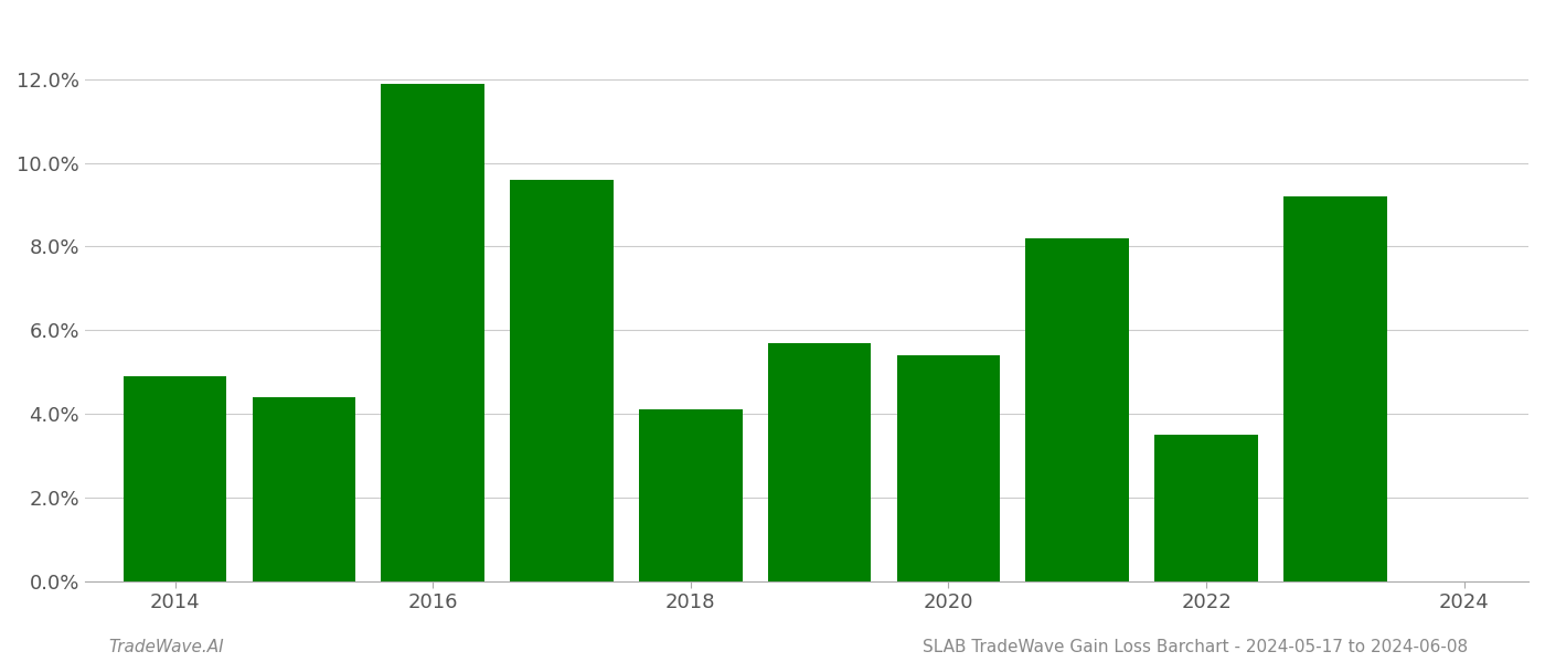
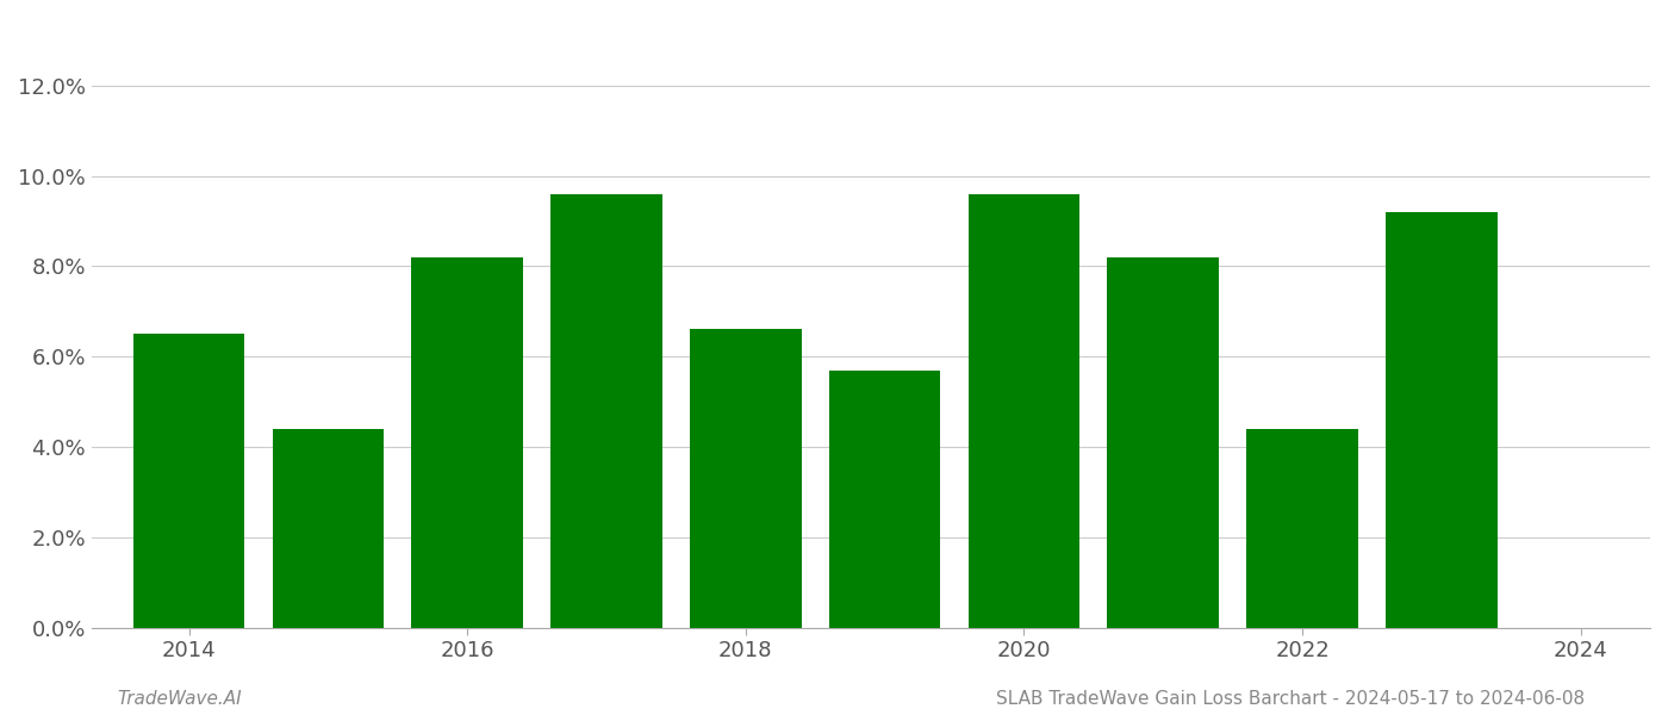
2014: 4.9% -> 6.5%
2016: 11.9% -> 8.2%
2018: 4.1% -> 6.6%
2020: 5.4% -> 9.6%
2022: 3.5% -> 4.4%
